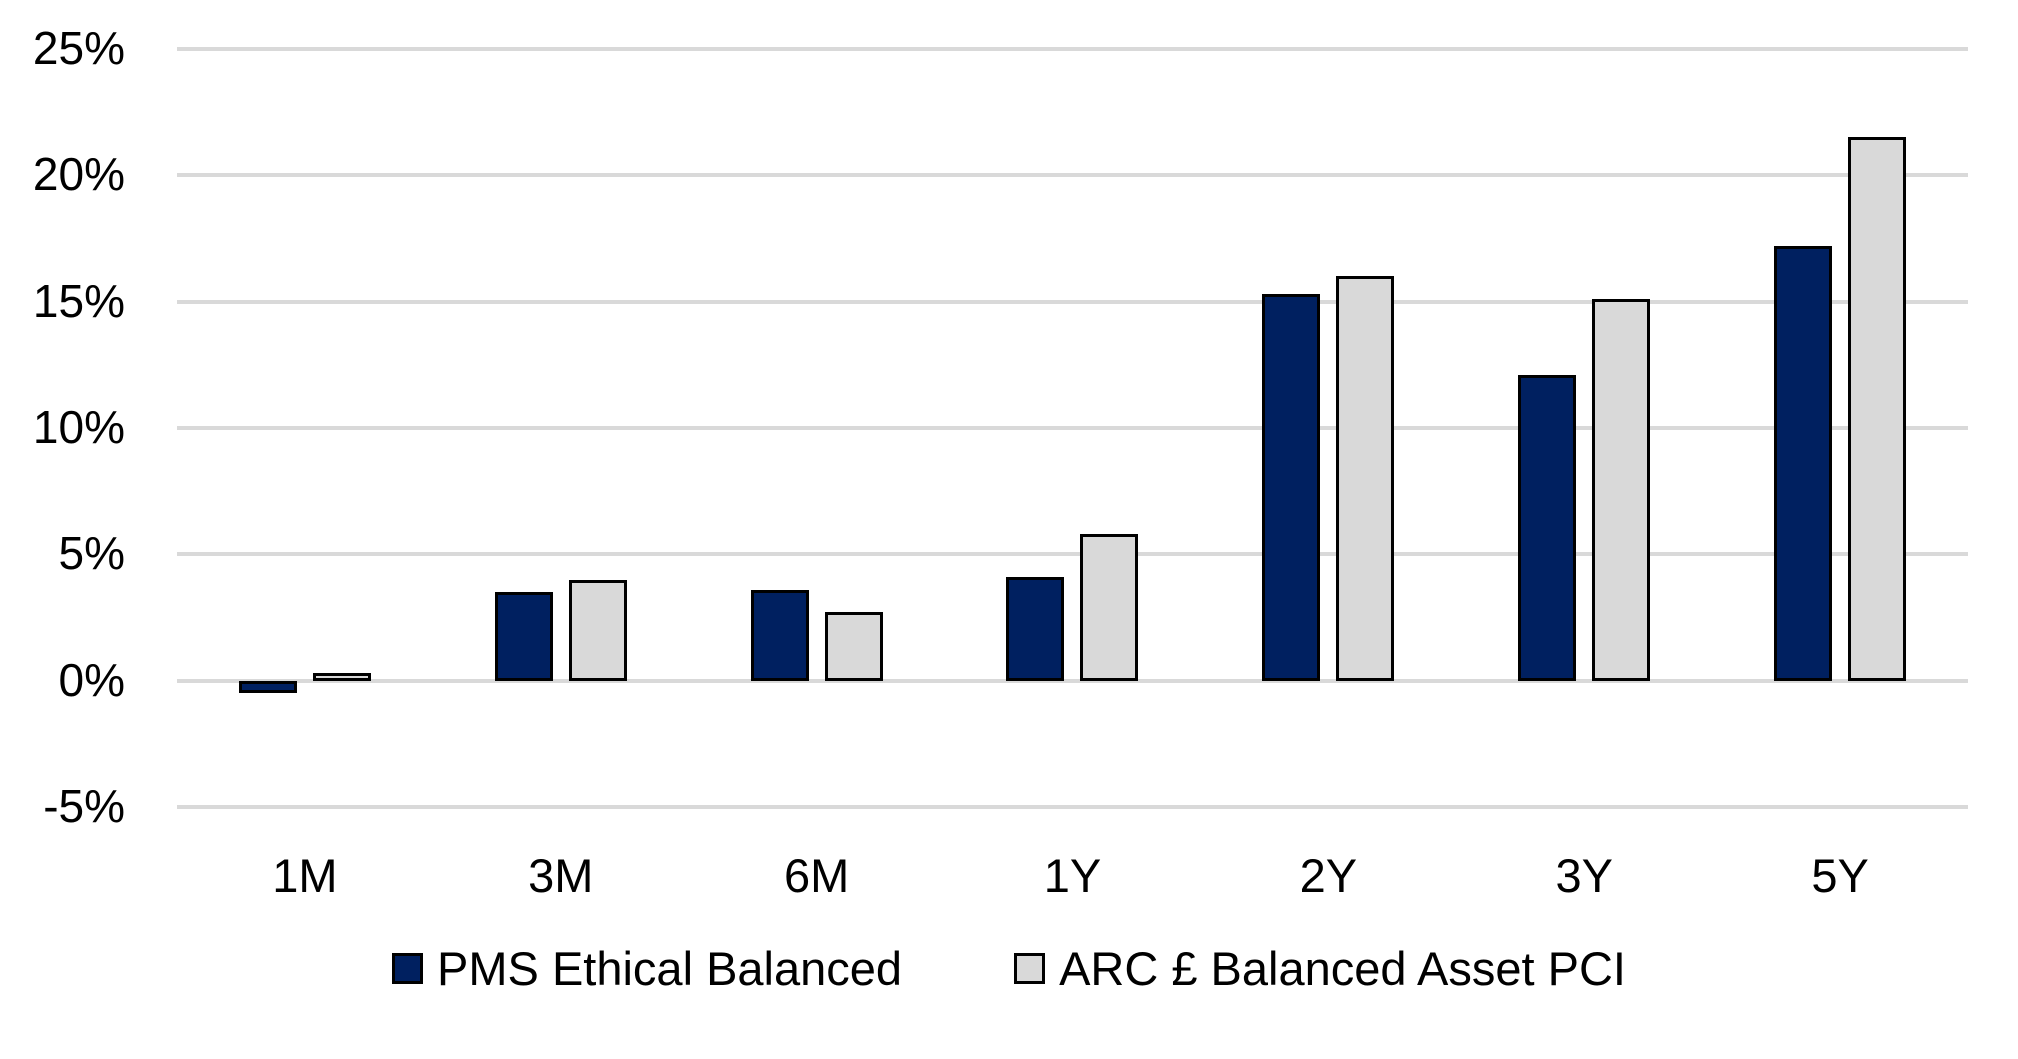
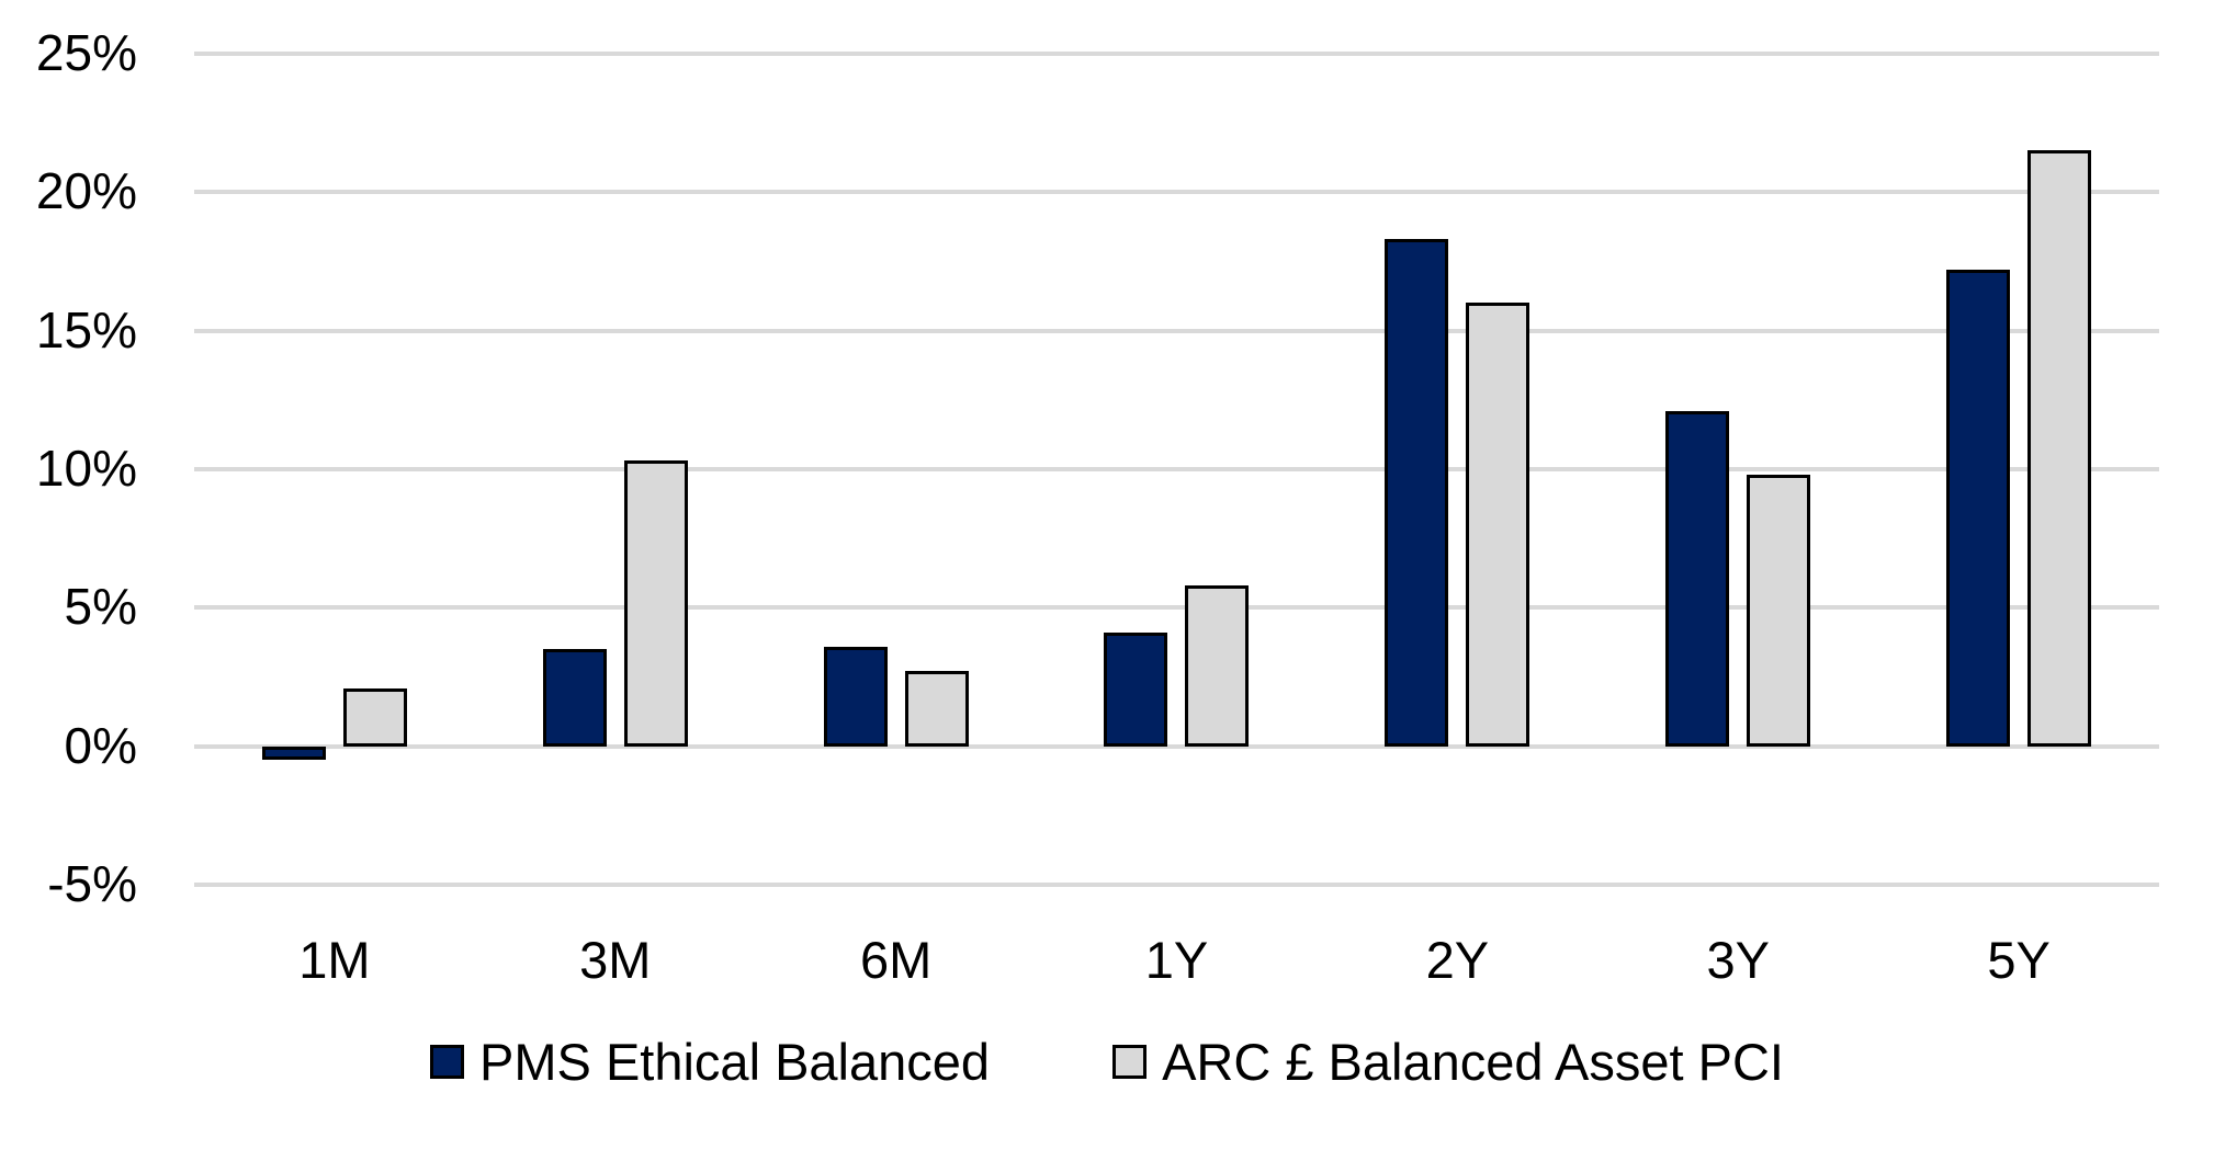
ARC £ Balanced Asset PCI/1M: 0.3% -> 2.1%
ARC £ Balanced Asset PCI/3M: 4.0% -> 10.3%
PMS Ethical Balanced/2Y: 15.3% -> 18.3%
ARC £ Balanced Asset PCI/3Y: 15.1% -> 9.8%
